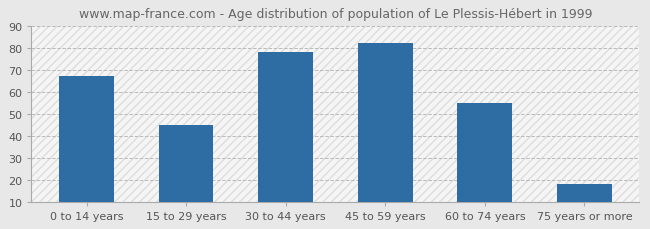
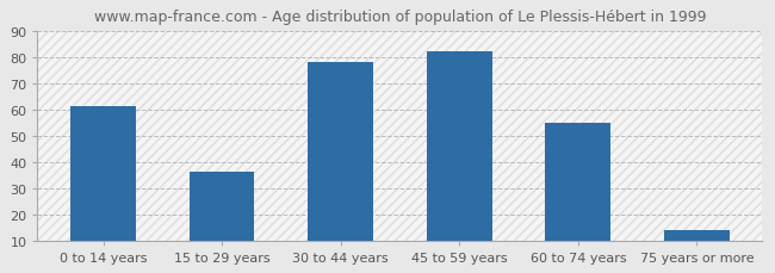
0 to 14 years: 67 -> 61
15 to 29 years: 45 -> 36
75 years or more: 18 -> 14
